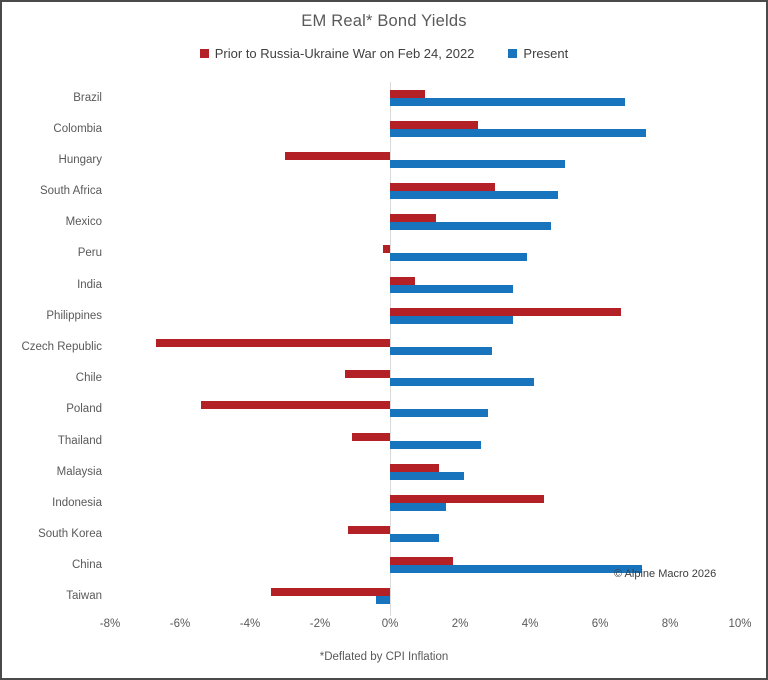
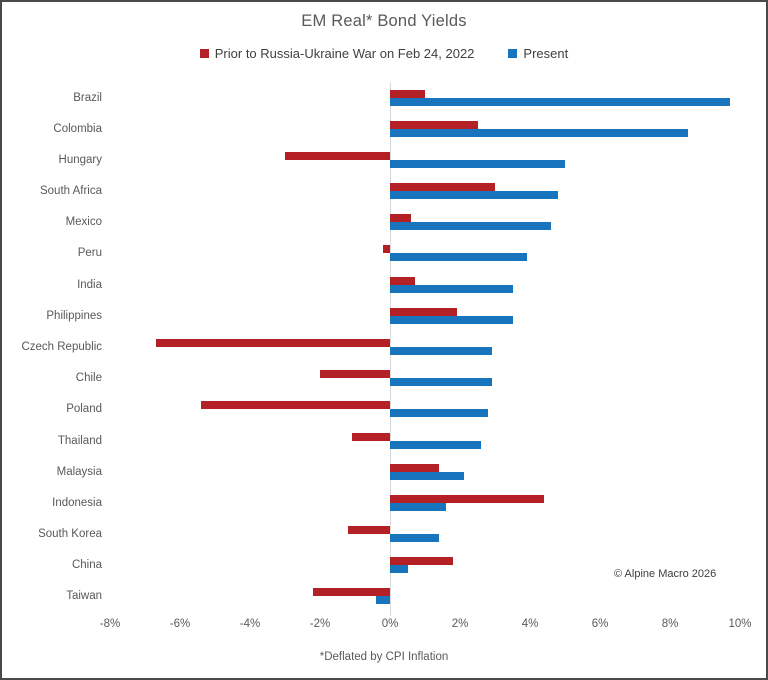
Present/Brazil: 6.7% -> 9.7%
Present/Colombia: 7.3% -> 8.5%
Prior to Russia-Ukraine War on Feb 24, 2022/Mexico: 1.3% -> 0.6%
Prior to Russia-Ukraine War on Feb 24, 2022/Philippines: 6.6% -> 1.9%
Prior to Russia-Ukraine War on Feb 24, 2022/Chile: -1.3% -> -2.0%
Present/Chile: 4.1% -> 2.9%
Present/China: 7.2% -> 0.5%
Prior to Russia-Ukraine War on Feb 24, 2022/Taiwan: -3.4% -> -2.2%
